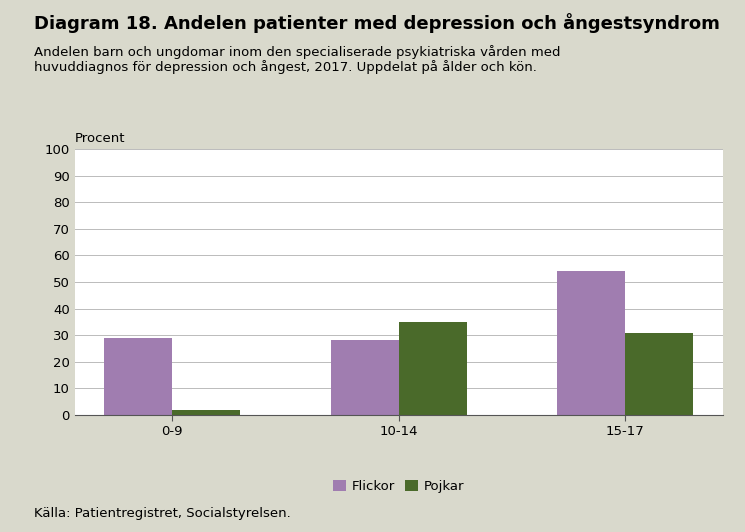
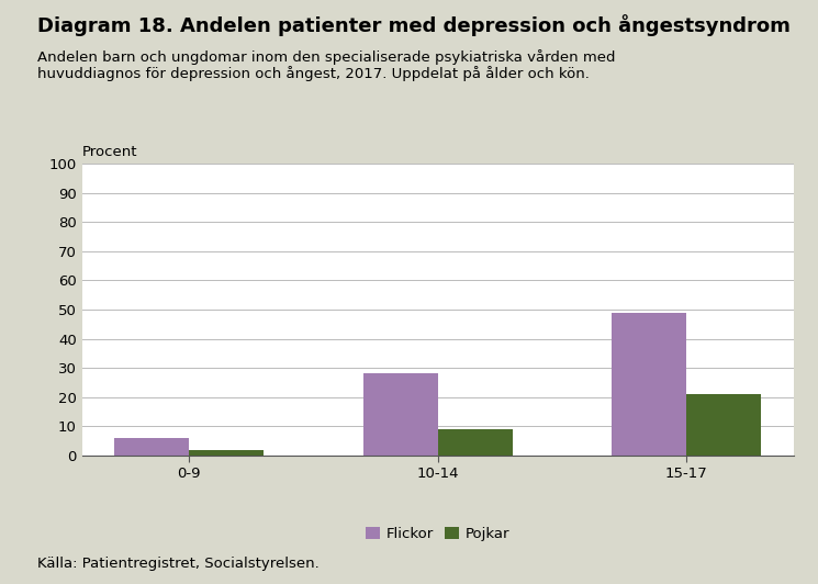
Flickor/0-9: 29 -> 6
Pojkar/10-14: 35 -> 9
Flickor/15-17: 54 -> 49
Pojkar/15-17: 31 -> 21
